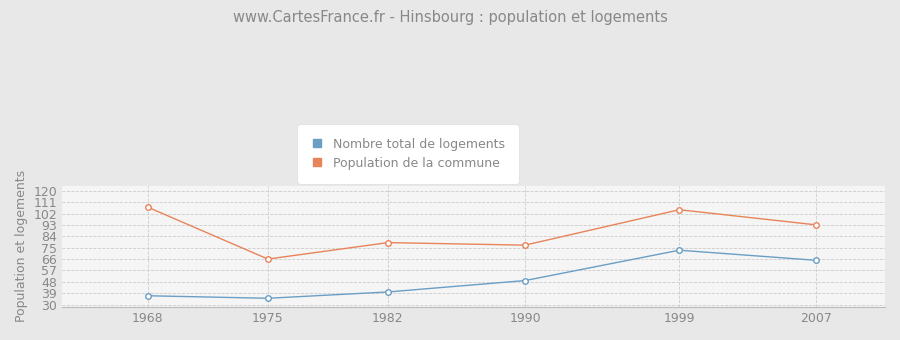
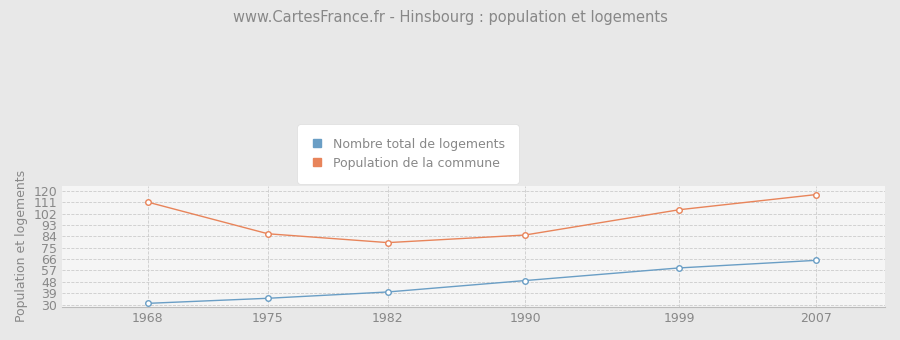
Nombre total de logements/1968: 37 -> 31
Population de la commune/1968: 107 -> 111
Population de la commune/1975: 66 -> 86
Population de la commune/1990: 77 -> 85
Nombre total de logements/1999: 73 -> 59
Population de la commune/2007: 93 -> 117
